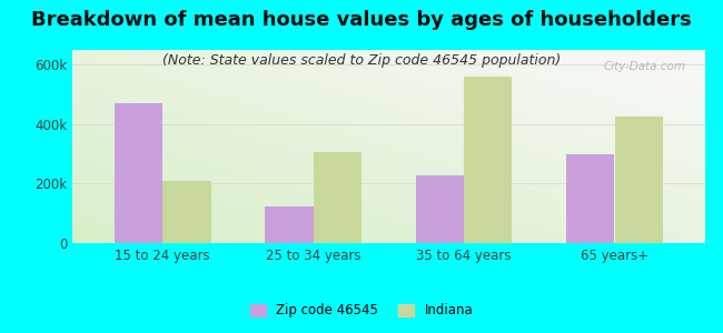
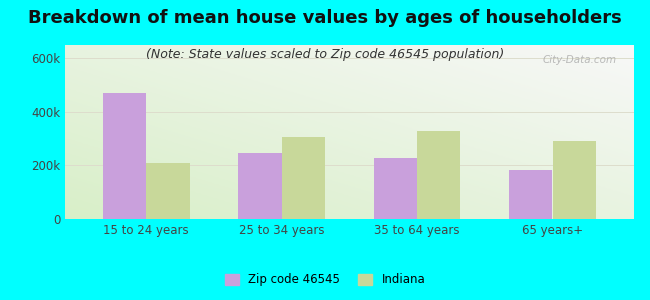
Zip code 46545/25 to 34 years: 125k -> 245k
Indiana/35 to 64 years: 560k -> 328k
Zip code 46545/65 years+: 300k -> 182k
Indiana/65 years+: 425k -> 293k
